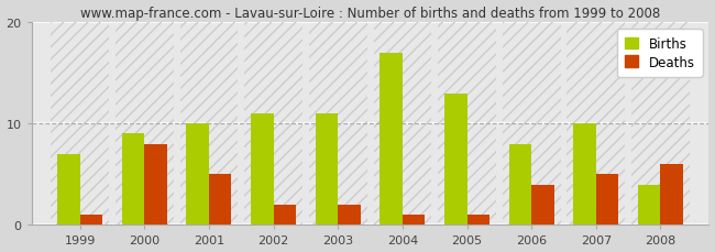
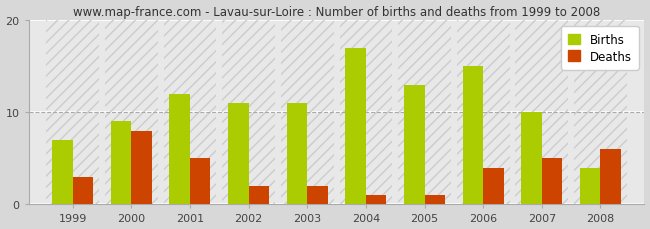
Deaths/1999: 1 -> 3
Births/2001: 10 -> 12
Births/2006: 8 -> 15
